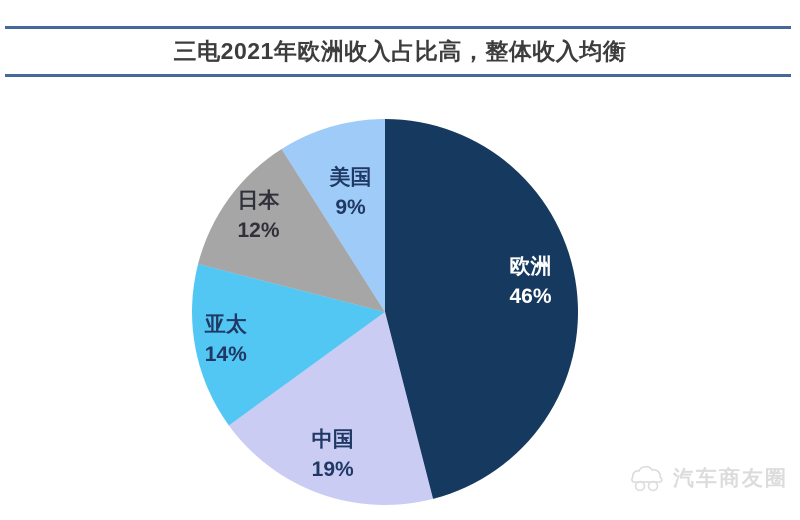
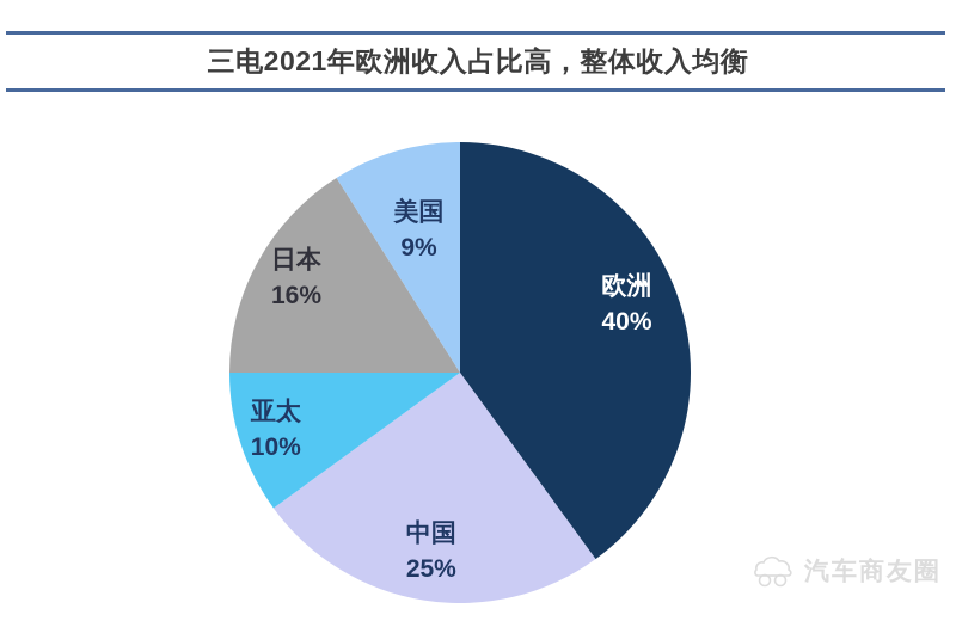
欧洲: 46% -> 40%
中国: 19% -> 25%
亚太: 14% -> 10%
日本: 12% -> 16%
